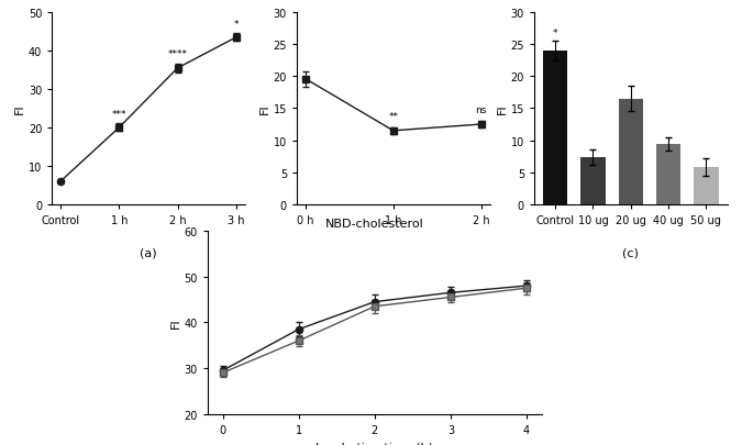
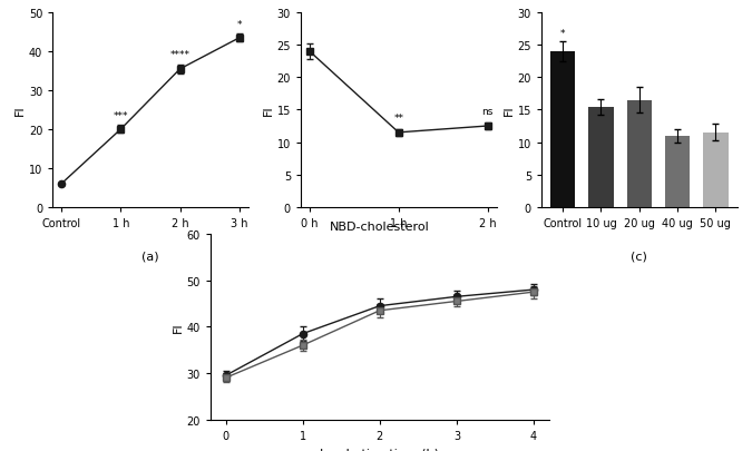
0 h: 19.6 -> 24.0
10 ug: 7.4 -> 15.5
40 ug: 9.4 -> 11.0
50 ug: 5.8 -> 11.5
